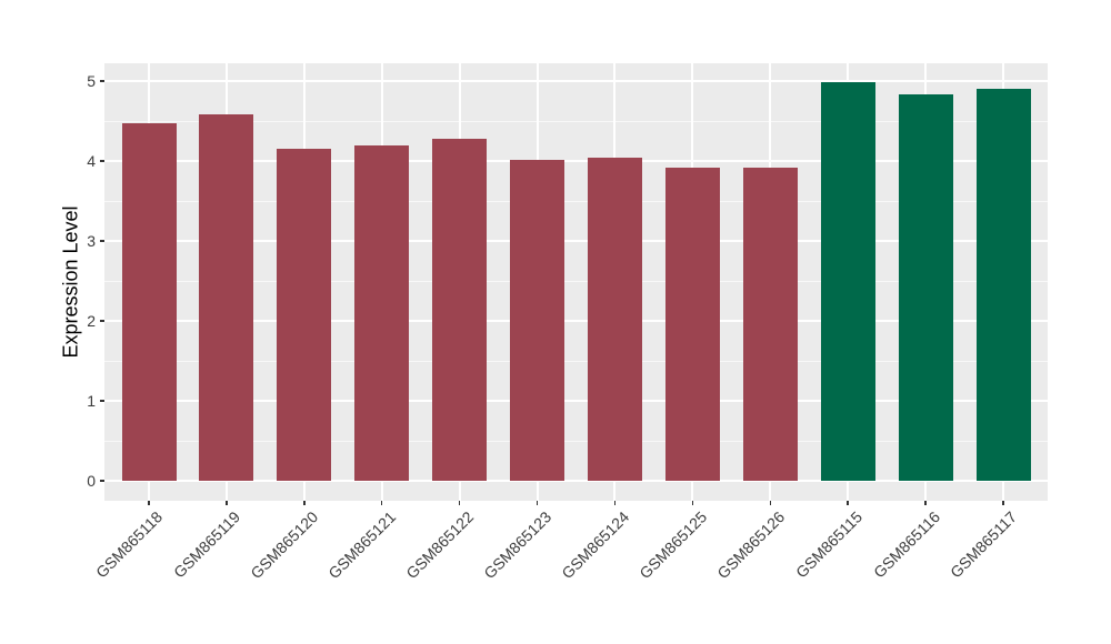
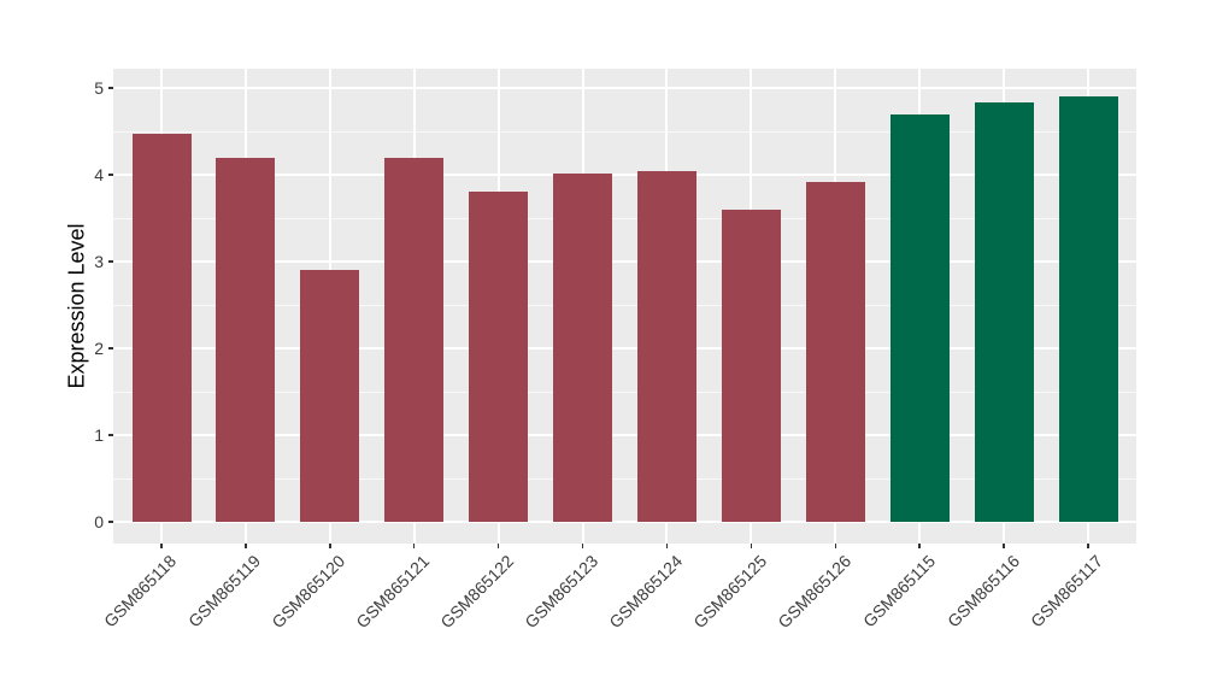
GSM865119: 4.6 -> 4.2
GSM865120: 4.2 -> 2.9
GSM865122: 4.3 -> 3.8
GSM865125: 3.9 -> 3.6
GSM865115: 5.0 -> 4.7
